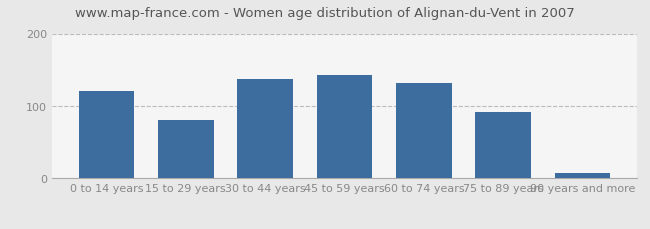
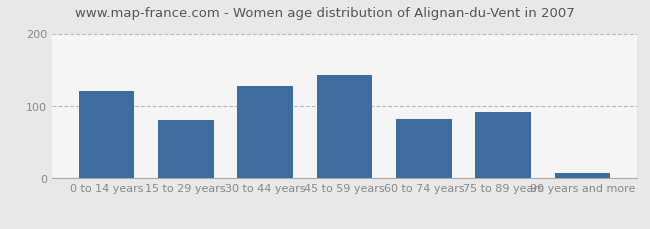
30 to 44 years: 137 -> 128
60 to 74 years: 132 -> 82
